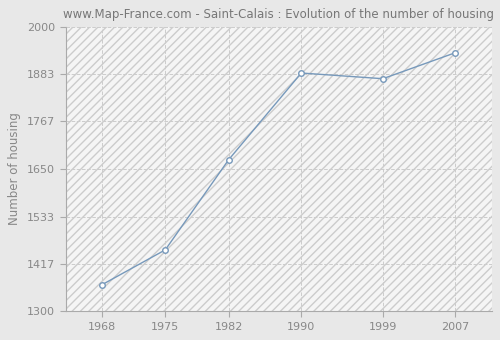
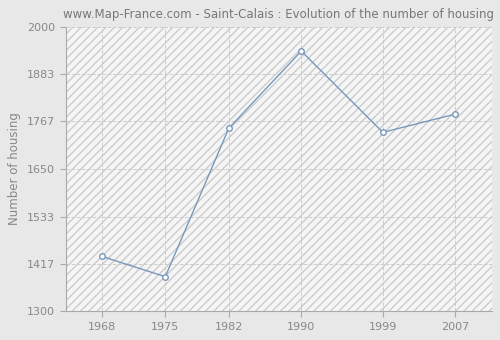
1968: 1365 -> 1435
1975: 1451 -> 1385
1982: 1673 -> 1750
1990: 1886 -> 1940
1999: 1872 -> 1740
2007: 1936 -> 1785
